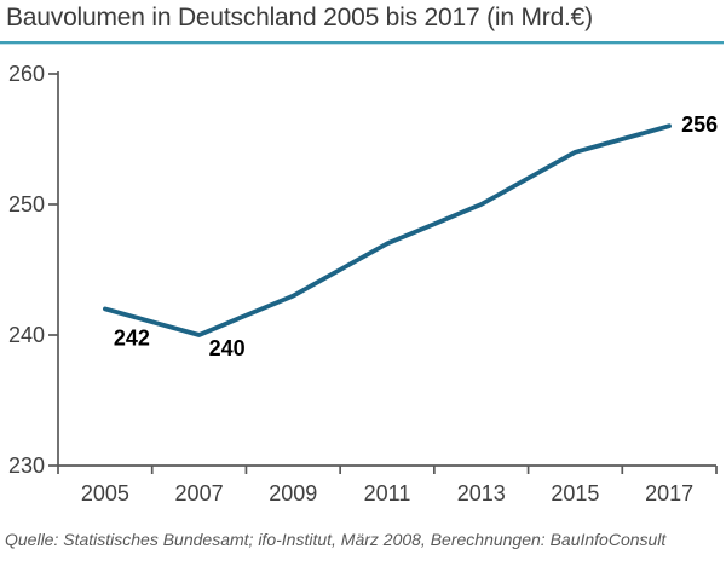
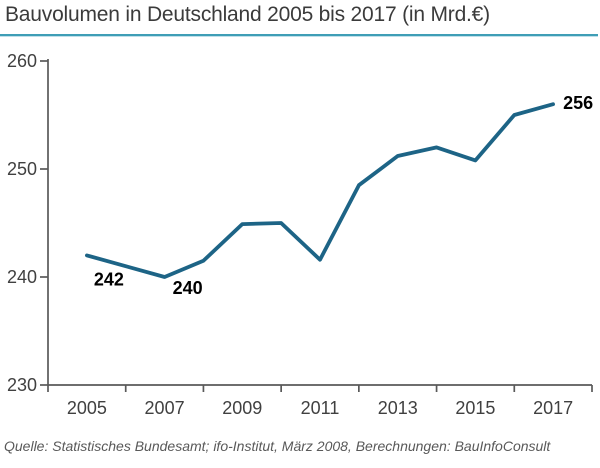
2009: 243.0 -> 244.9
2011: 247.0 -> 241.6
2013: 250.0 -> 251.2
2015: 254.0 -> 250.8
